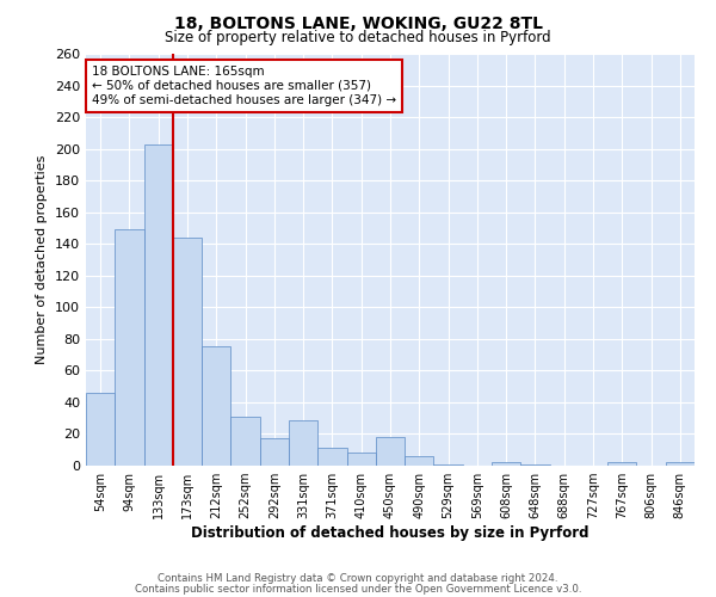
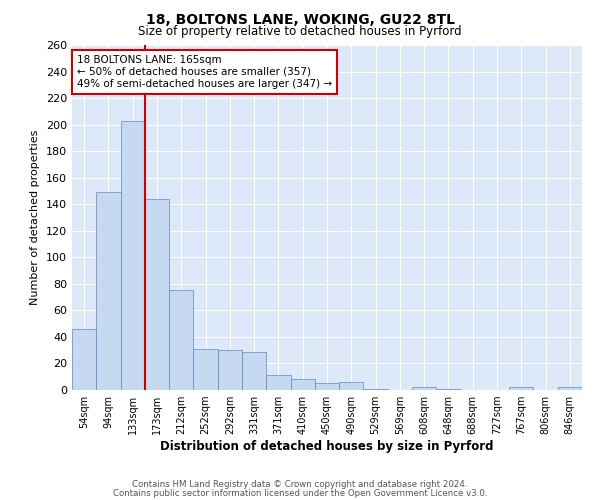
292sqm: 17 -> 30
450sqm: 18 -> 5
